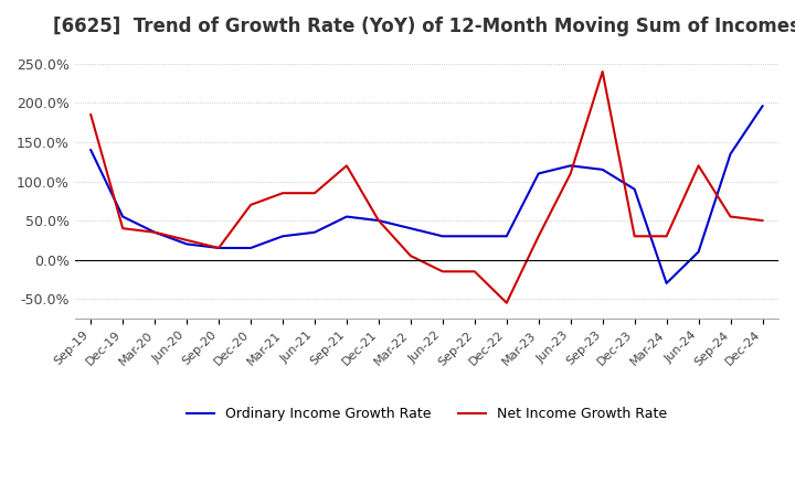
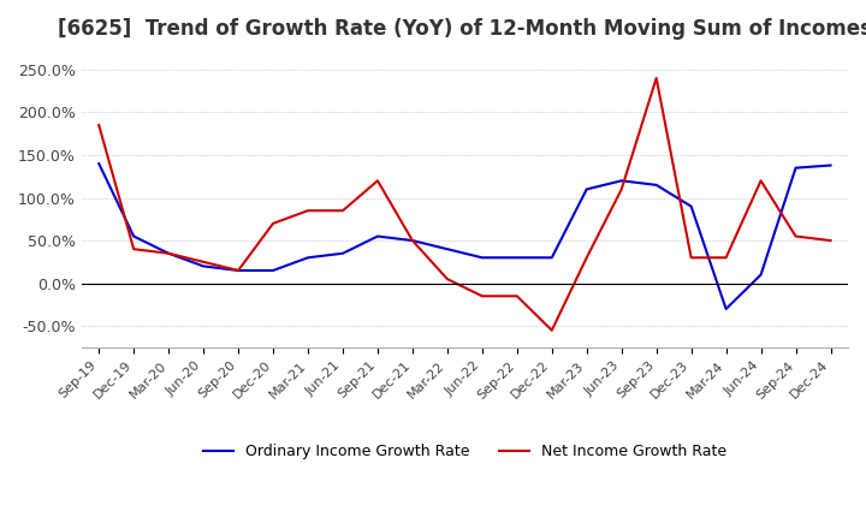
Ordinary Income Growth Rate/Dec-24: 196% -> 138%
